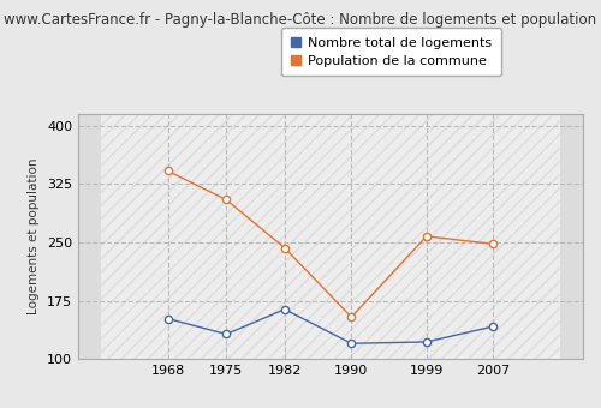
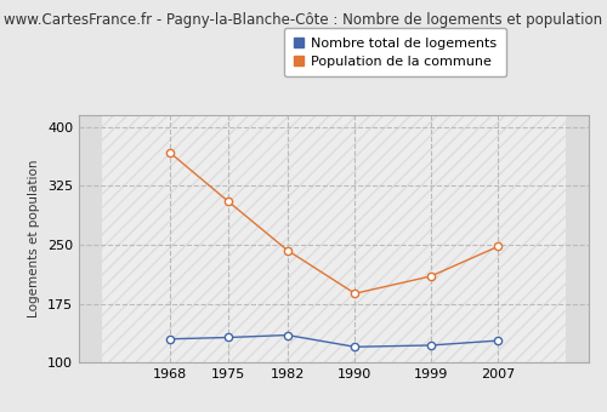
Nombre total de logements/1968: 152 -> 130
Population de la commune/1968: 342 -> 368
Nombre total de logements/1982: 164 -> 135
Population de la commune/1990: 154 -> 188
Population de la commune/1999: 258 -> 210
Nombre total de logements/2007: 142 -> 128
